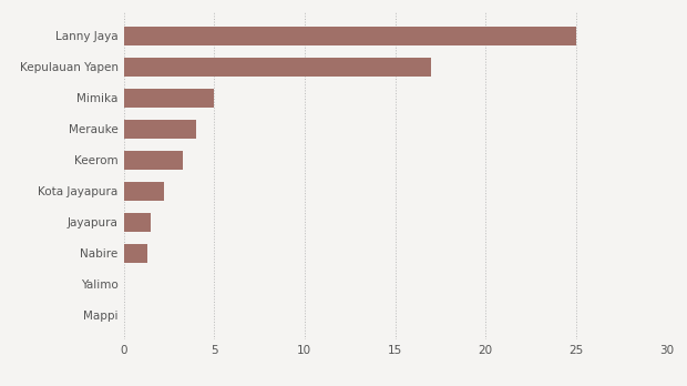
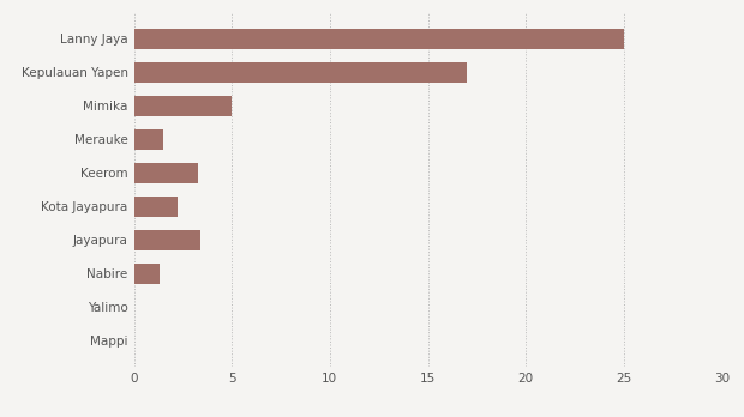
Merauke: 4.0 -> 1.5
Jayapura: 1.5 -> 3.4
